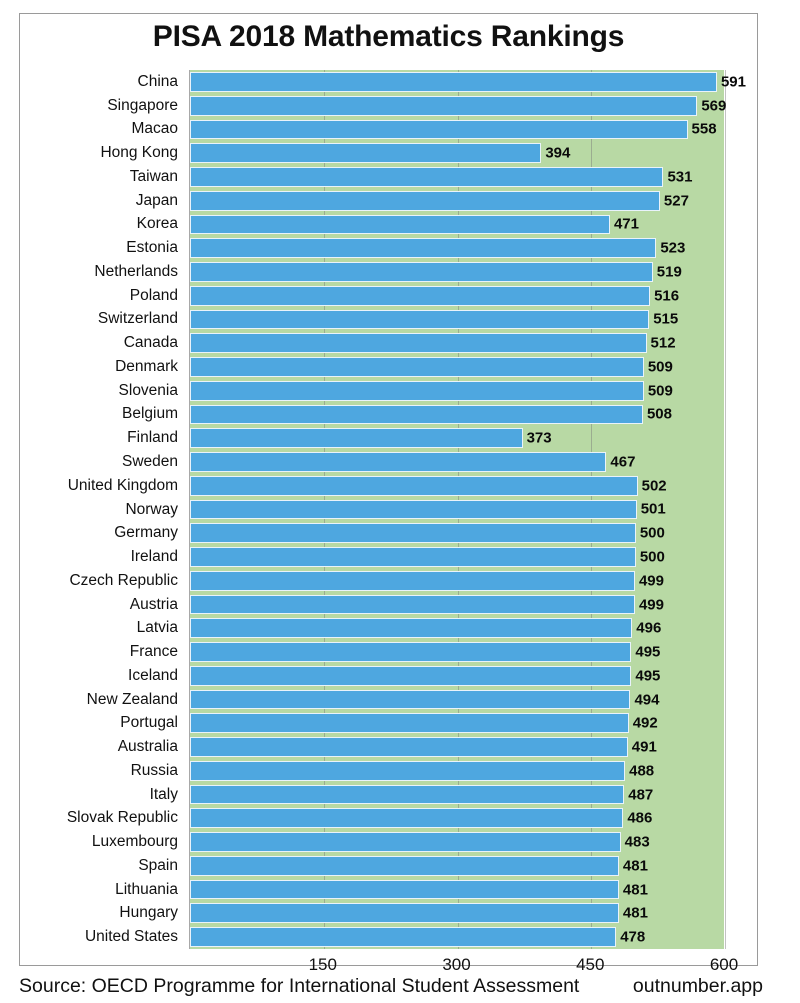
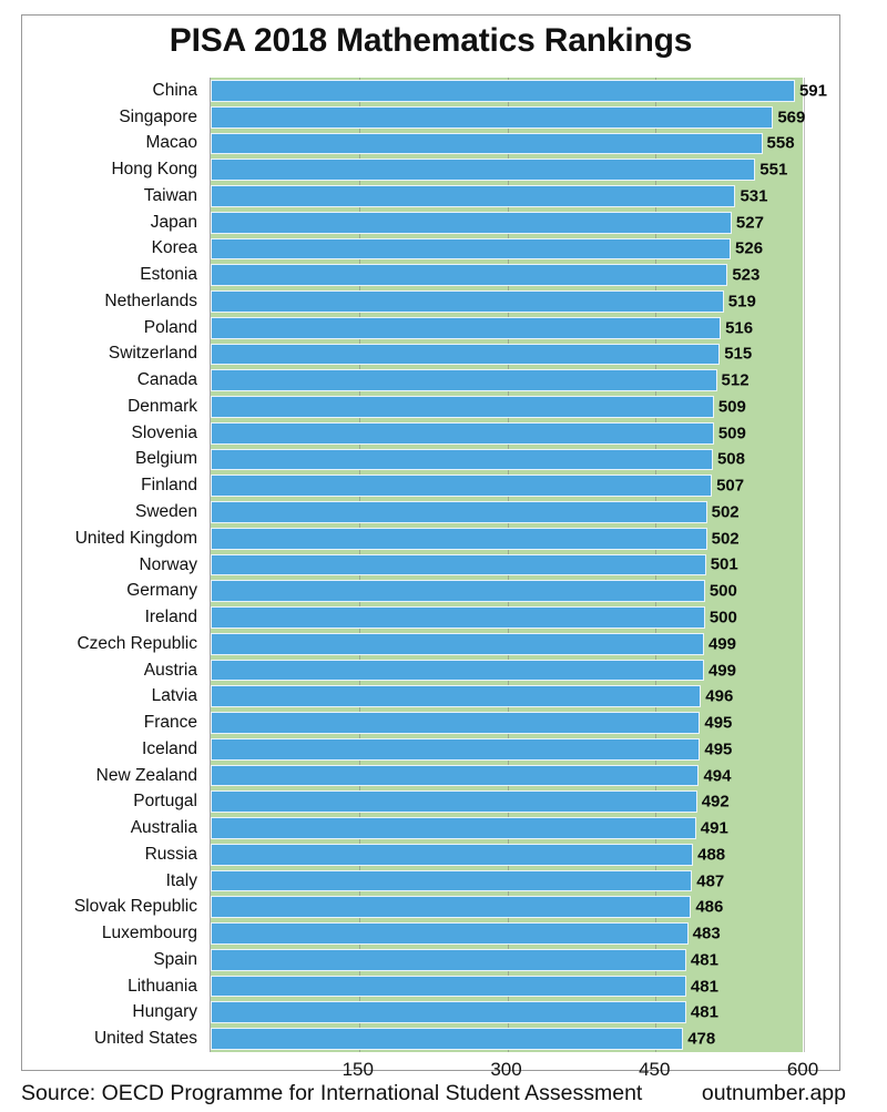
Hong Kong: 394 -> 551
Korea: 471 -> 526
Finland: 373 -> 507
Sweden: 467 -> 502
